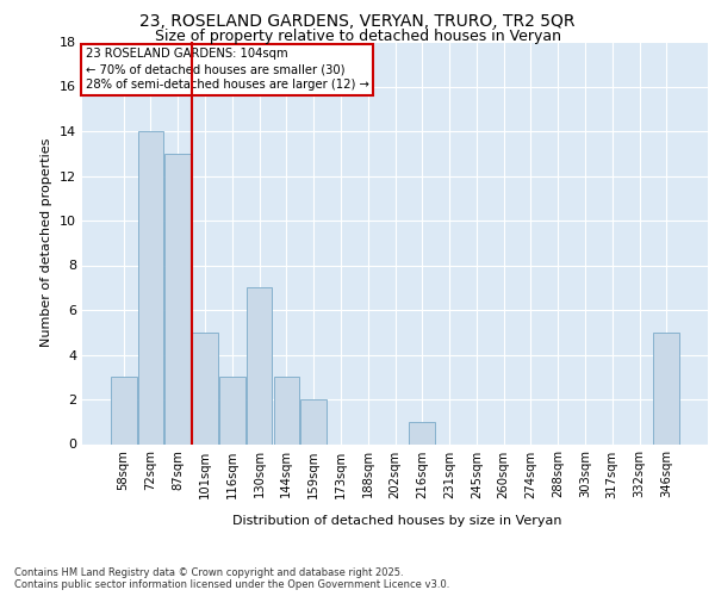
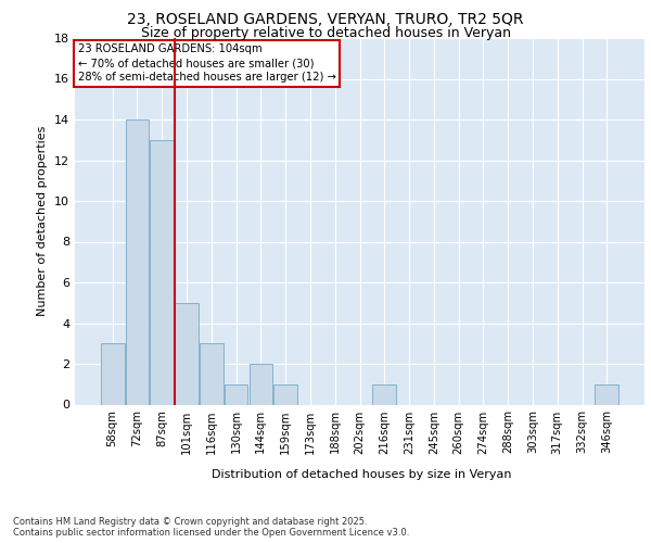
130sqm: 7 -> 1
144sqm: 3 -> 2
159sqm: 2 -> 1
346sqm: 5 -> 1
